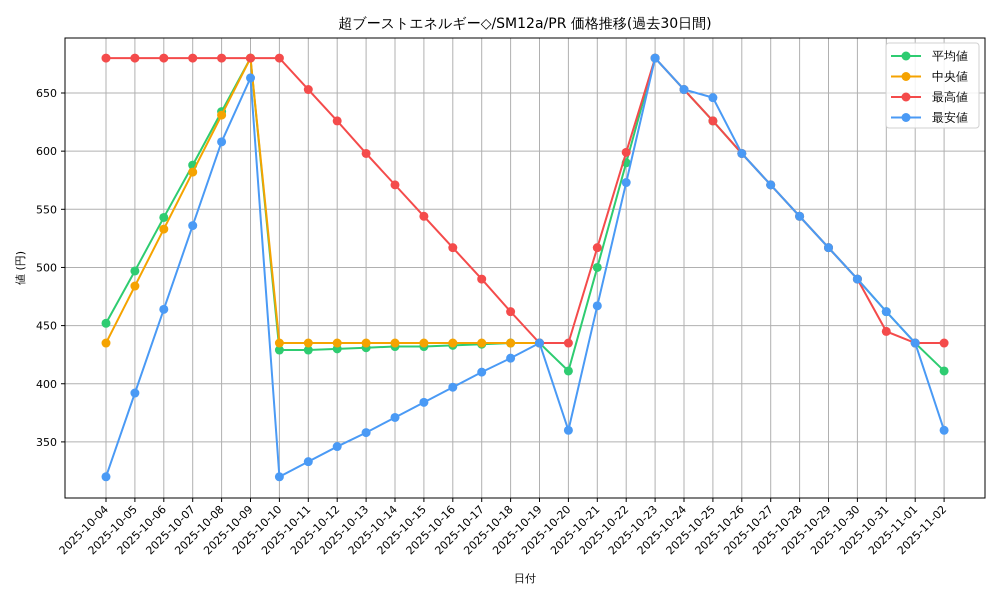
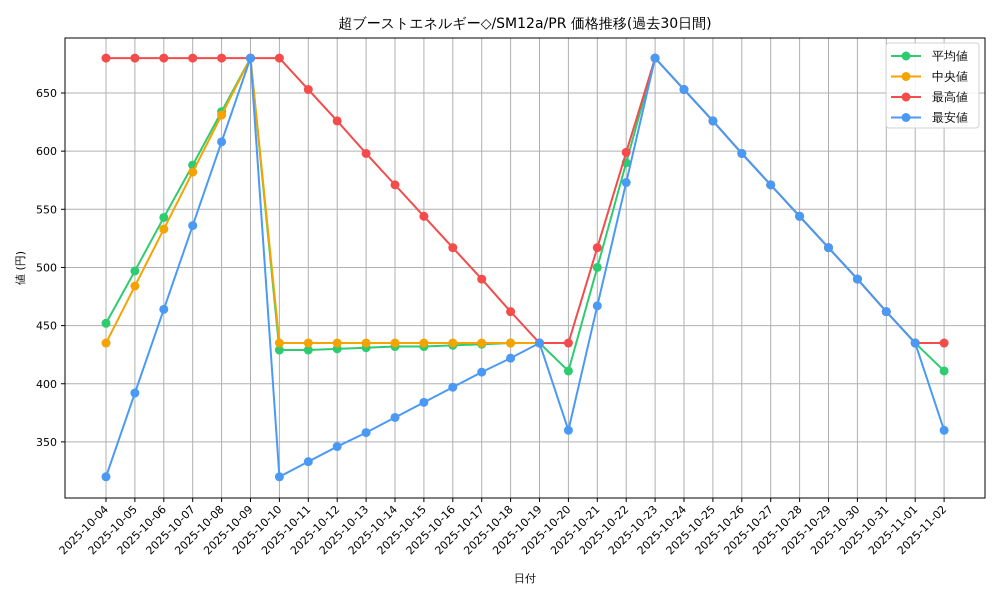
最安値/2025-10-09: 663 -> 680
最安値/2025-10-25: 646 -> 626
最高値/2025-10-31: 445 -> 462
